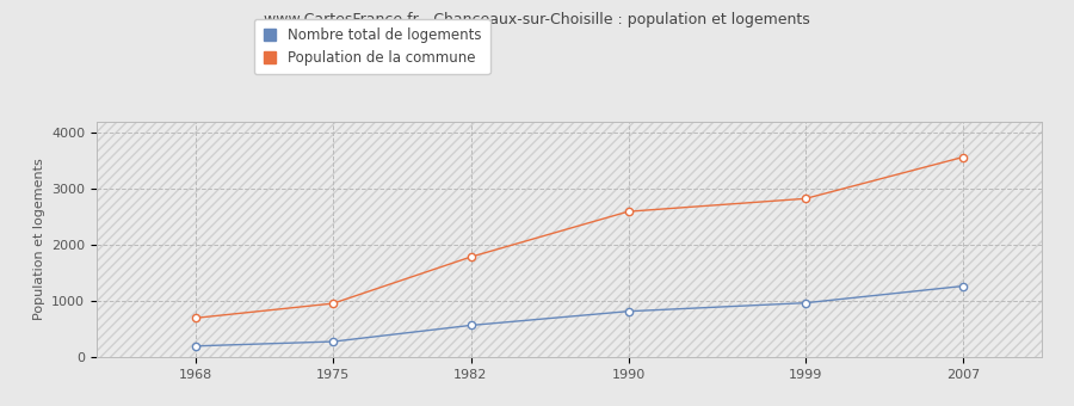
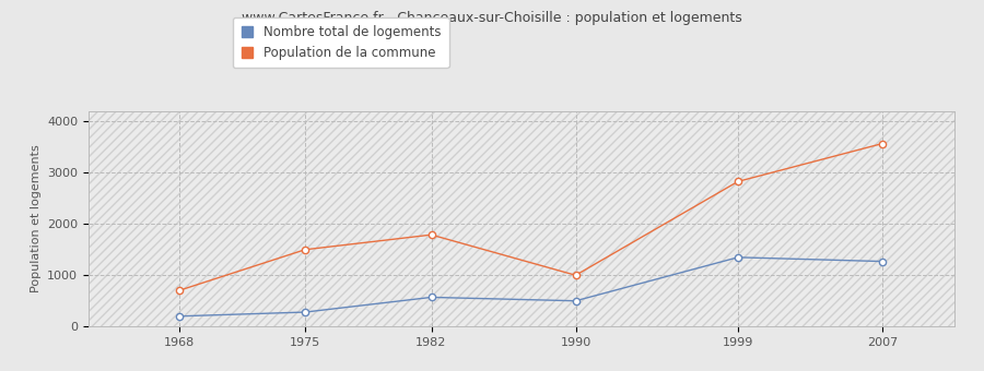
Population de la commune/1975: 960 -> 1500
Nombre total de logements/1990: 820 -> 500
Population de la commune/1990: 2600 -> 1000
Nombre total de logements/1999: 970 -> 1350
